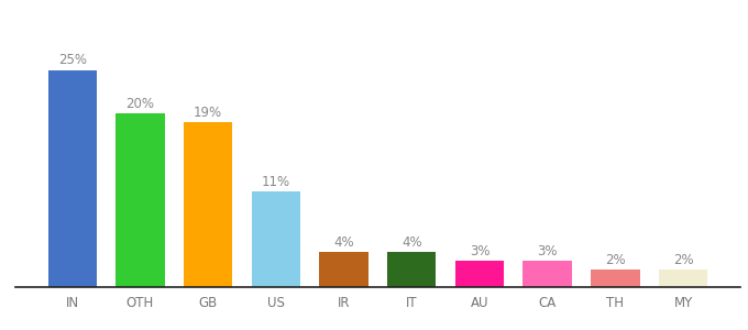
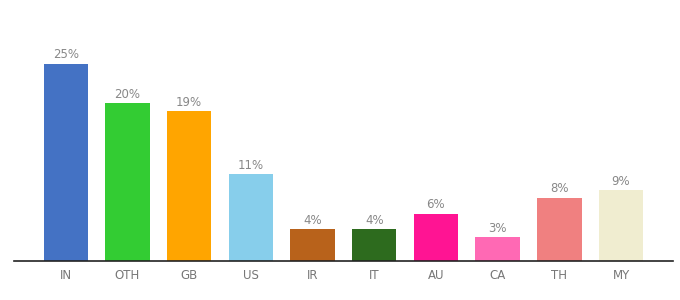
AU: 3% -> 6%
TH: 2% -> 8%
MY: 2% -> 9%
